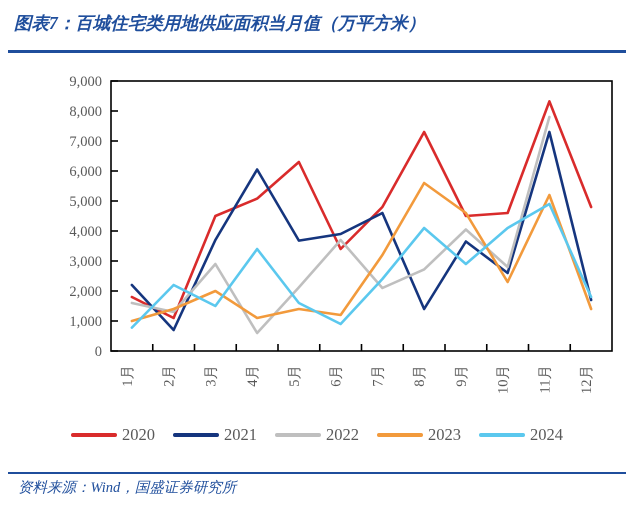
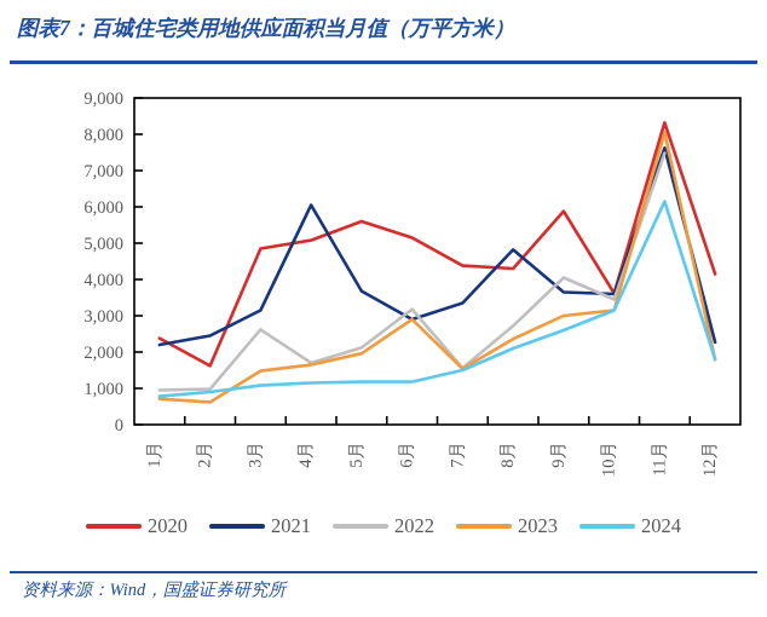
2020/1月: 1800 -> 2400
2022/1月: 1600 -> 1000
2023/1月: 1000 -> 700
2020/2月: 1100 -> 1600
2021/2月: 700 -> 2400
2022/2月: 1300 -> 1000
2023/2月: 1400 -> 600
2024/2月: 2200 -> 900
2020/3月: 4500 -> 4800
2021/3月: 3700 -> 3200
2022/3月: 2900 -> 2600
2023/3月: 2000 -> 1500
2024/3月: 1500 -> 1100
2022/4月: 600 -> 1700
2023/4月: 1100 -> 1600
2024/4月: 3400 -> 1200
2020/5月: 6300 -> 5600
2023/5月: 1400 -> 2000
2024/5月: 1600 -> 1200
2020/6月: 3400 -> 5200
2021/6月: 3900 -> 2900
2022/6月: 3700 -> 3200
2023/6月: 1200 -> 2900
2024/6月: 900 -> 1200
2020/7月: 4800 -> 4400
2021/7月: 4600 -> 3400
2022/7月: 2100 -> 1600
2023/7月: 3200 -> 1500
2024/7月: 2400 -> 1500
2020/8月: 7300 -> 4300
2021/8月: 1400 -> 4800
2023/8月: 5600 -> 2400
2024/8月: 4100 -> 2100
2020/9月: 4500 -> 5900
2023/9月: 4600 -> 3000
2024/9月: 2900 -> 2600
2020/10月: 4600 -> 3600
2021/10月: 2600 -> 3600
2022/10月: 2800 -> 3400
2023/10月: 2300 -> 3200
2024/10月: 4100 -> 3200
2021/11月: 7300 -> 7600
2022/11月: 7800 -> 7500
2023/11月: 5200 -> 8000
2024/11月: 4900 -> 6200
2020/12月: 4800 -> 4200
2021/12月: 1700 -> 2300
2023/12月: 1400 -> 1800
